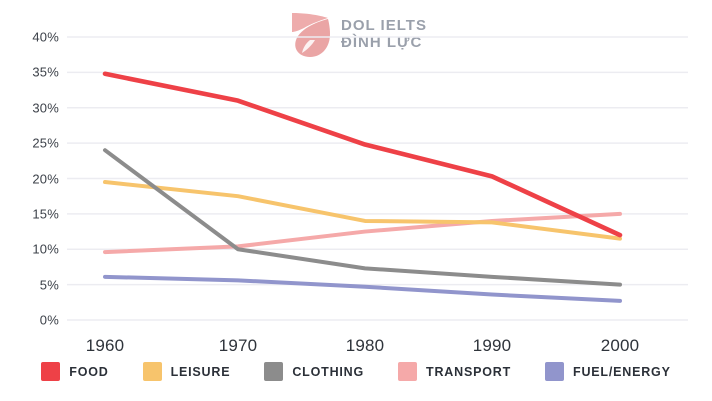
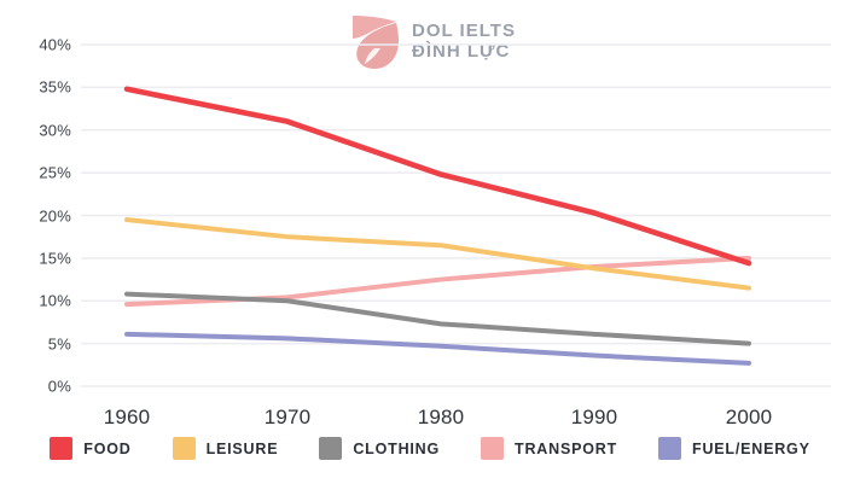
CLOTHING/1960: 24% -> 11%
LEISURE/1980: 14% -> 16%
FOOD/2000: 12% -> 14%
